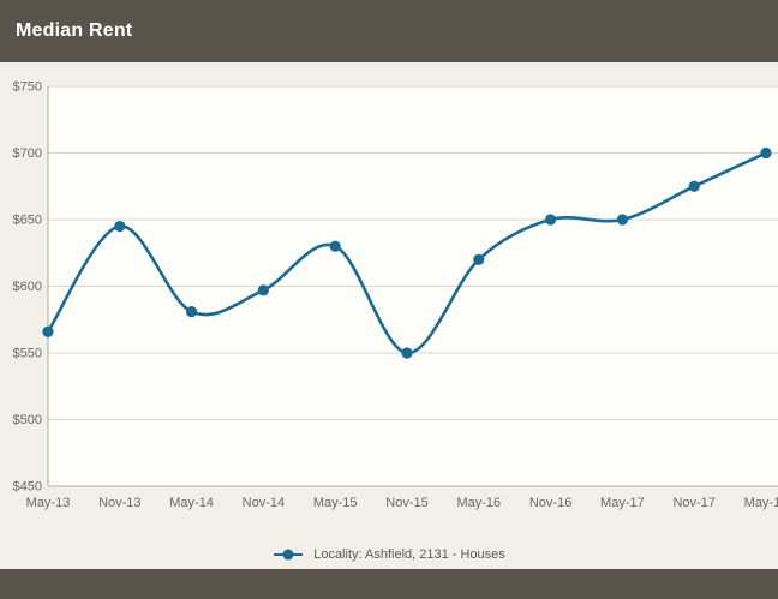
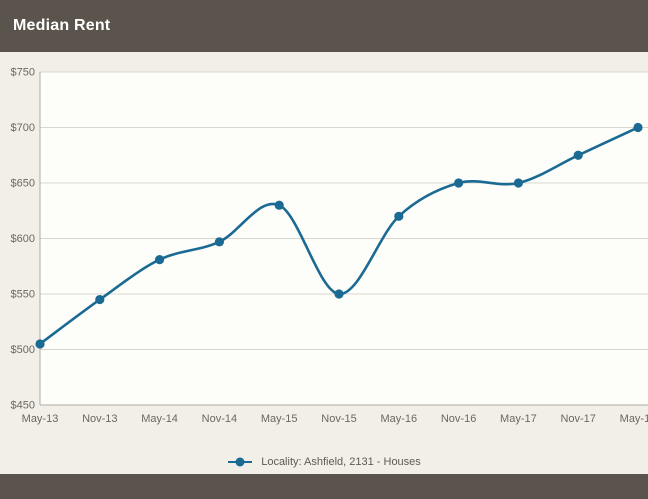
May-13: $566 -> $505
Nov-13: $645 -> $545
